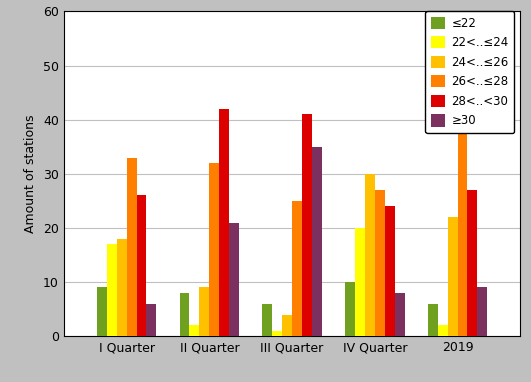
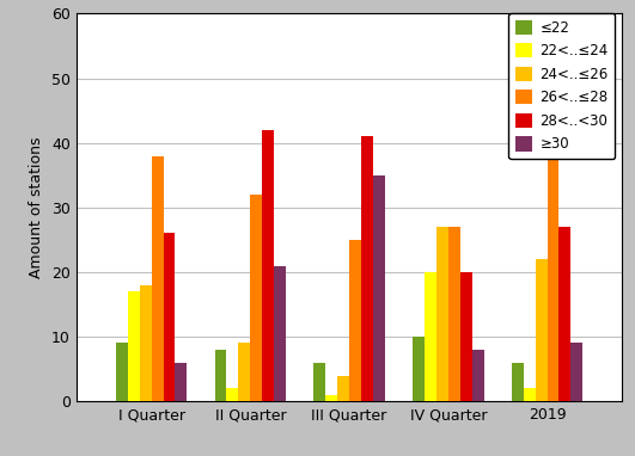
26<..≤28/I Quarter: 33 -> 38
24<..≤26/IV Quarter: 30 -> 27
28<..<30/IV Quarter: 24 -> 20
